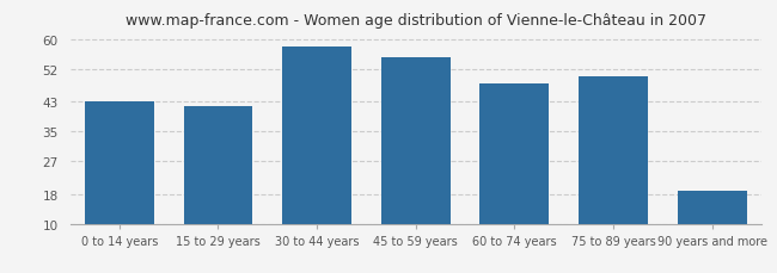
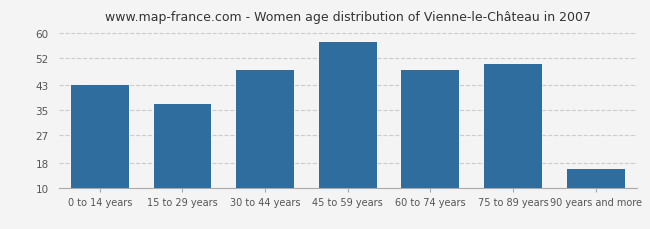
15 to 29 years: 42 -> 37
30 to 44 years: 58 -> 48
45 to 59 years: 55 -> 57
90 years and more: 19 -> 16
